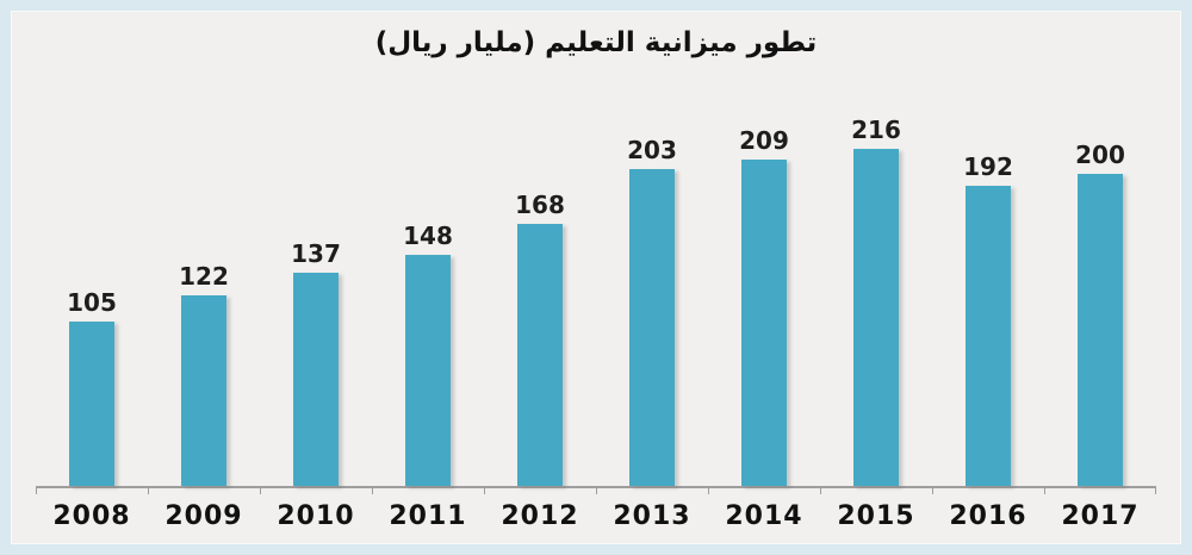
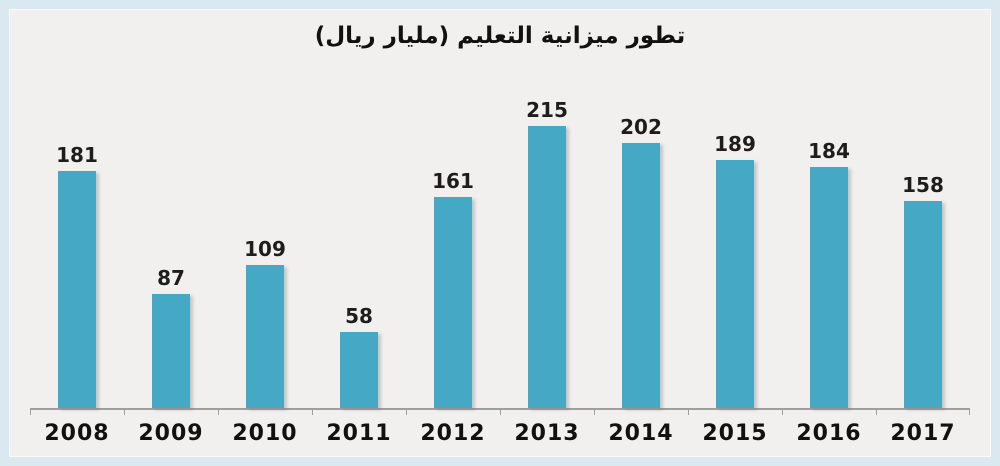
2008: 105 -> 181
2009: 122 -> 87
2010: 137 -> 109
2011: 148 -> 58
2012: 168 -> 161
2013: 203 -> 215
2014: 209 -> 202
2015: 216 -> 189
2016: 192 -> 184
2017: 200 -> 158
